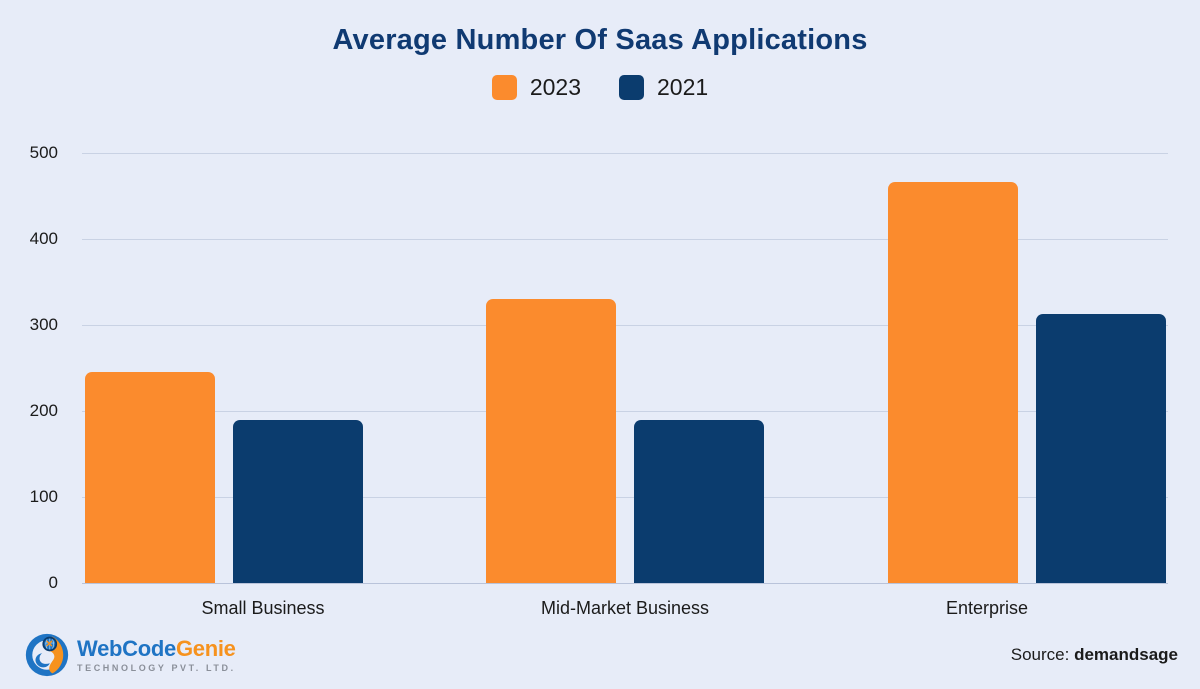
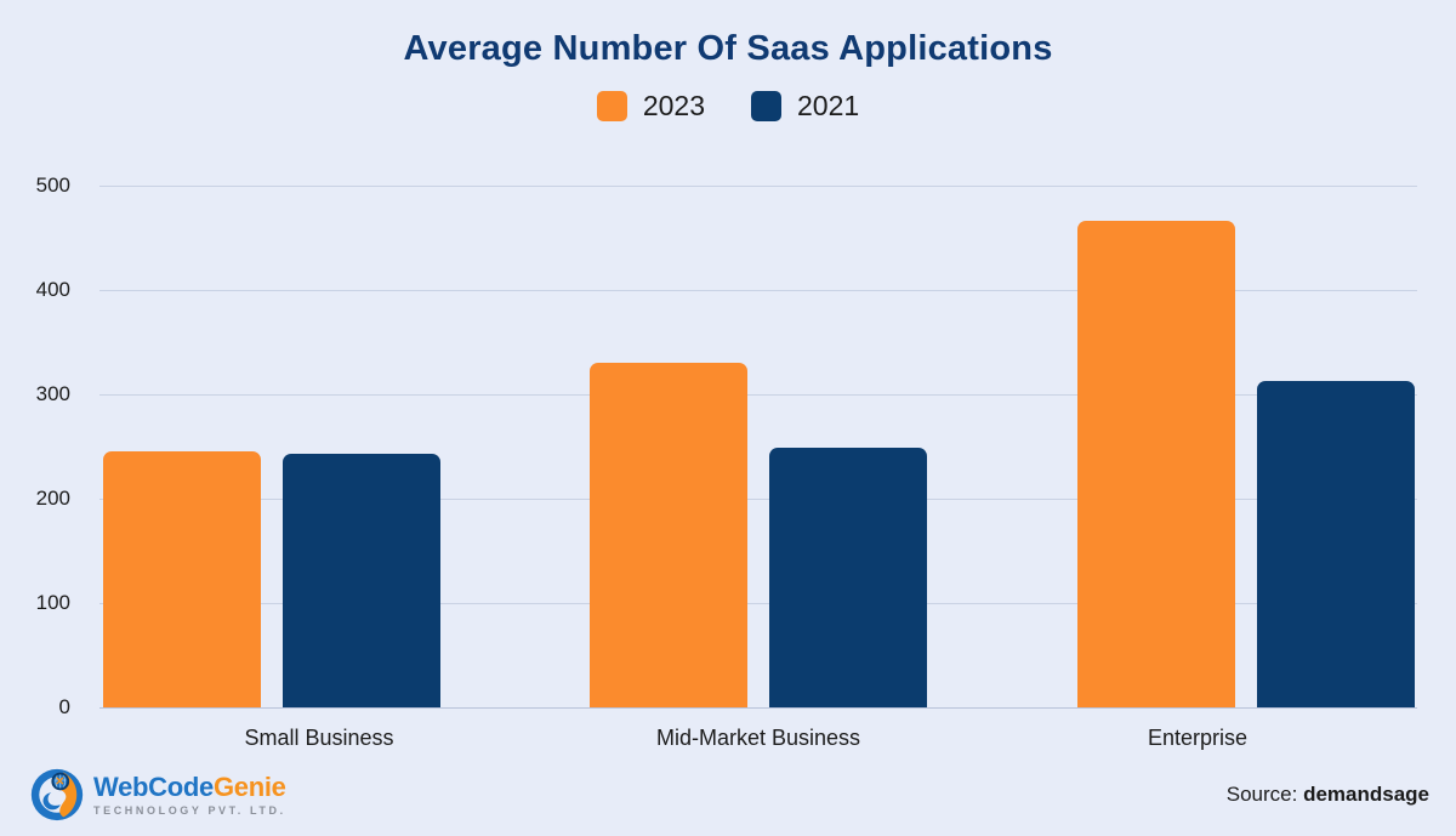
2021/Small Business: 190 -> 240
2021/Mid-Market Business: 190 -> 250
